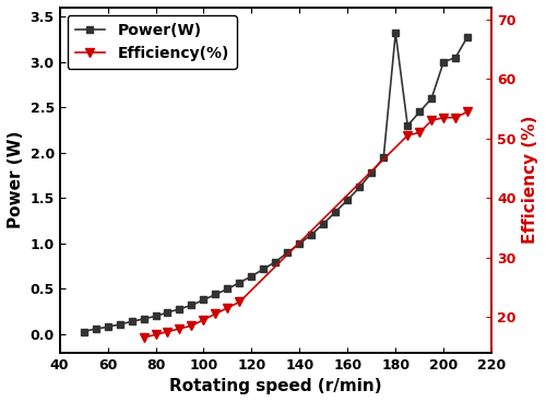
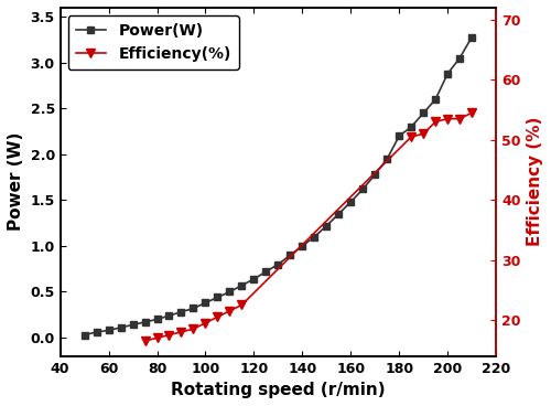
Power(W)/180: 3.32 -> 2.20
Power(W)/200: 3.00 -> 2.88
